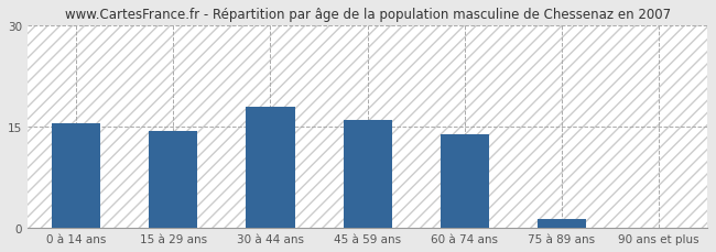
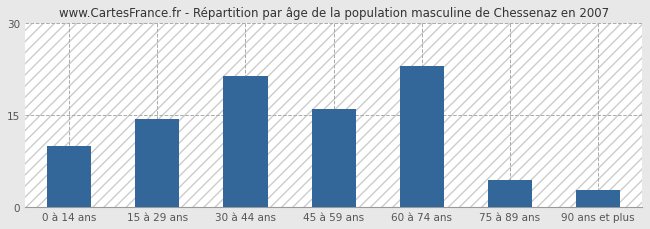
0 à 14 ans: 15.5 -> 10.0
30 à 44 ans: 18.0 -> 21.4
60 à 74 ans: 13.8 -> 23.0
75 à 89 ans: 1.3 -> 4.4
90 ans et plus: 0.1 -> 2.8
